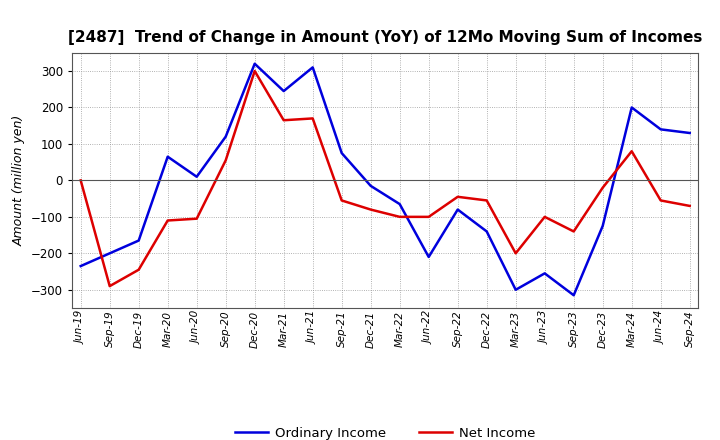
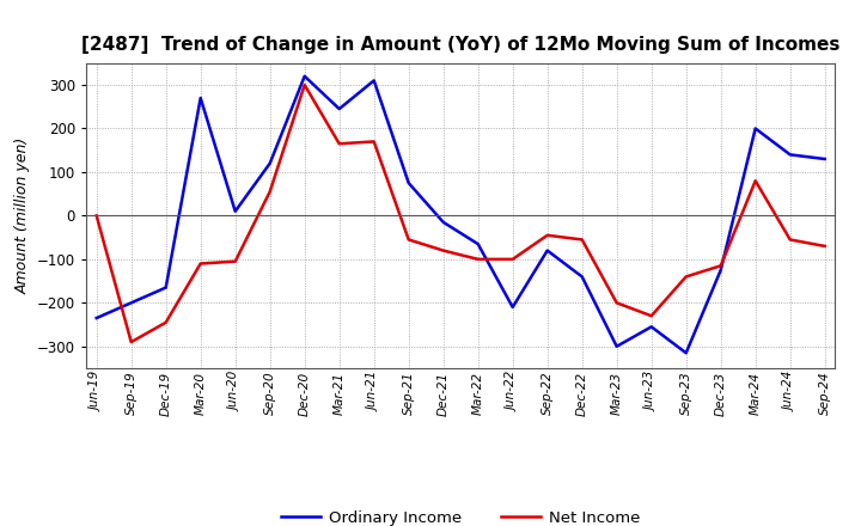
Ordinary Income/Mar-20: 65 -> 270
Net Income/Jun-23: -100 -> -230
Net Income/Dec-23: -20 -> -115
